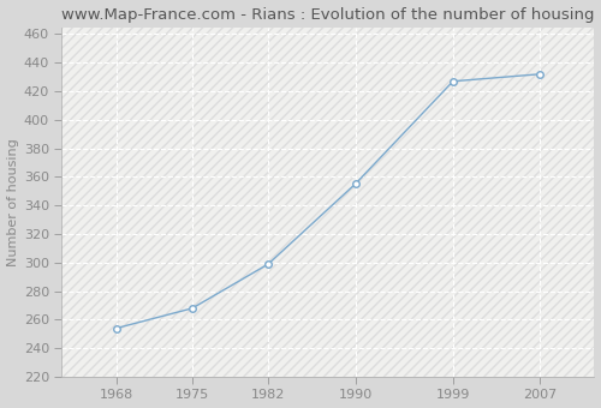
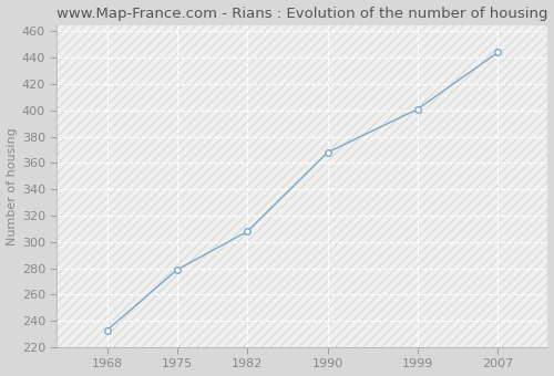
1968: 254 -> 233
1975: 268 -> 279
1982: 299 -> 308
1990: 355 -> 368
1999: 427 -> 401
2007: 432 -> 444
